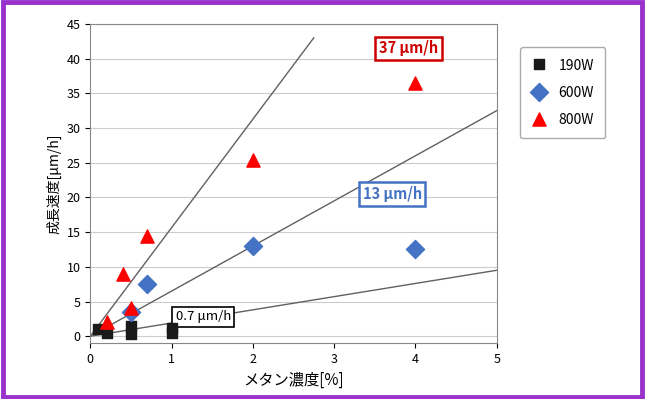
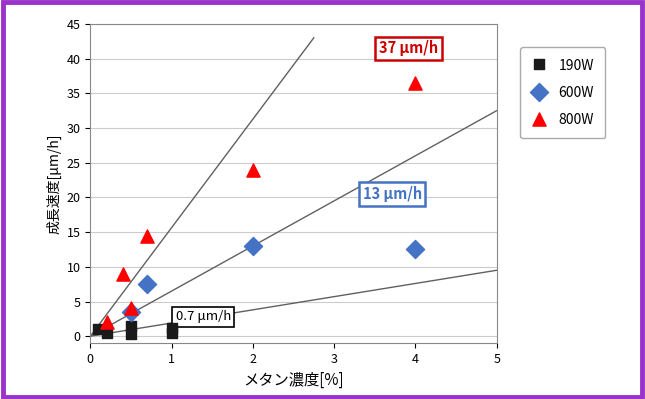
800W/2: 25.4 -> 24.0
